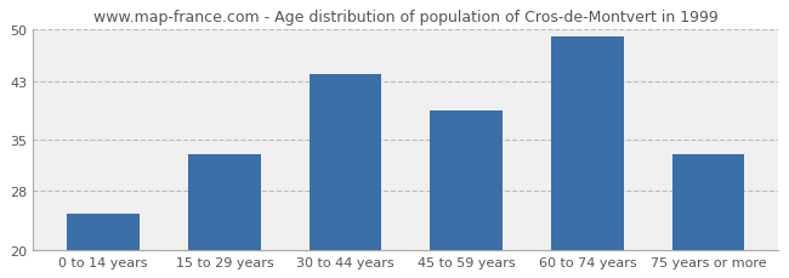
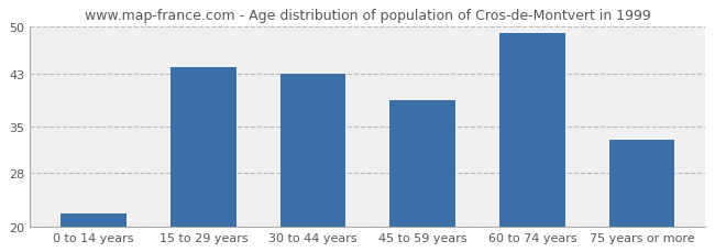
0 to 14 years: 25 -> 22
15 to 29 years: 33 -> 44
30 to 44 years: 44 -> 43
